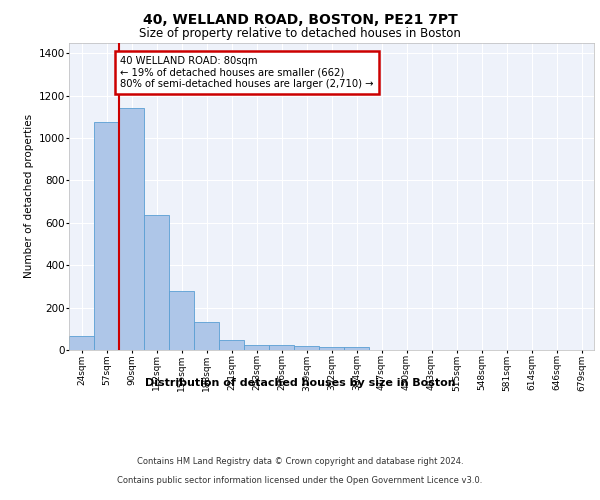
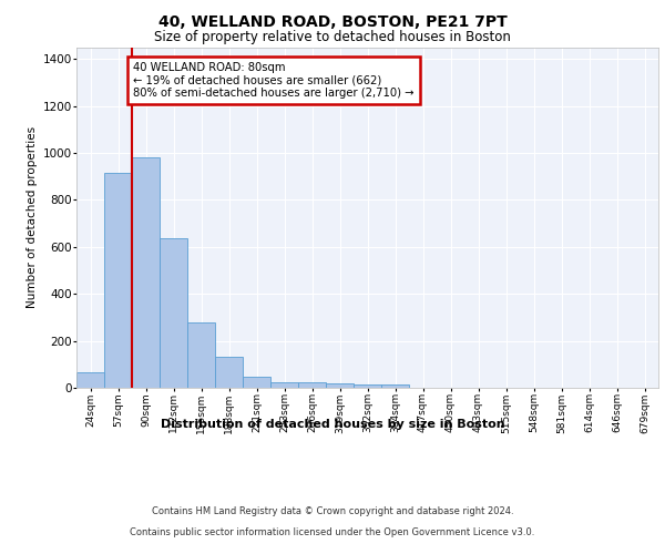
57sqm: 1075 -> 915
90sqm: 1140 -> 980
